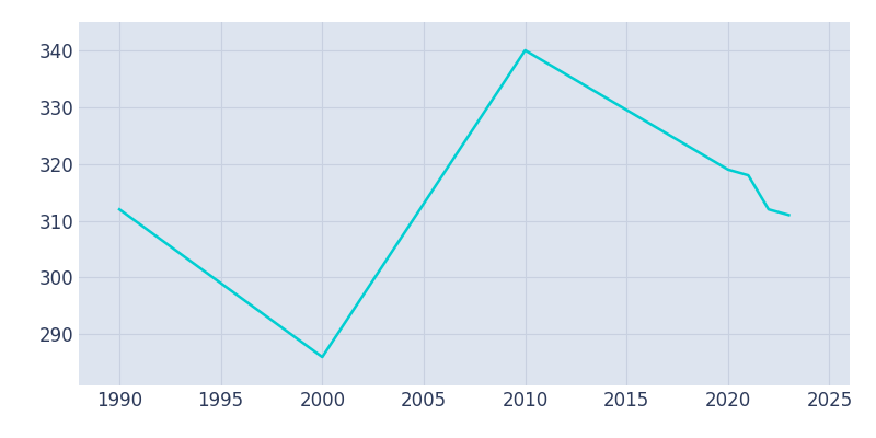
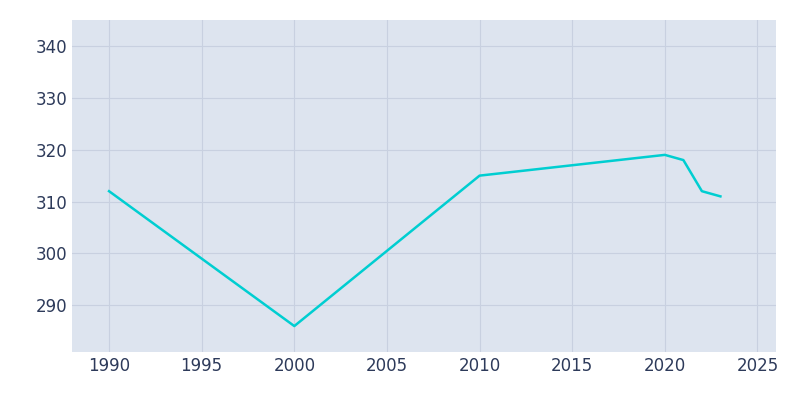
2010: 340 -> 315
